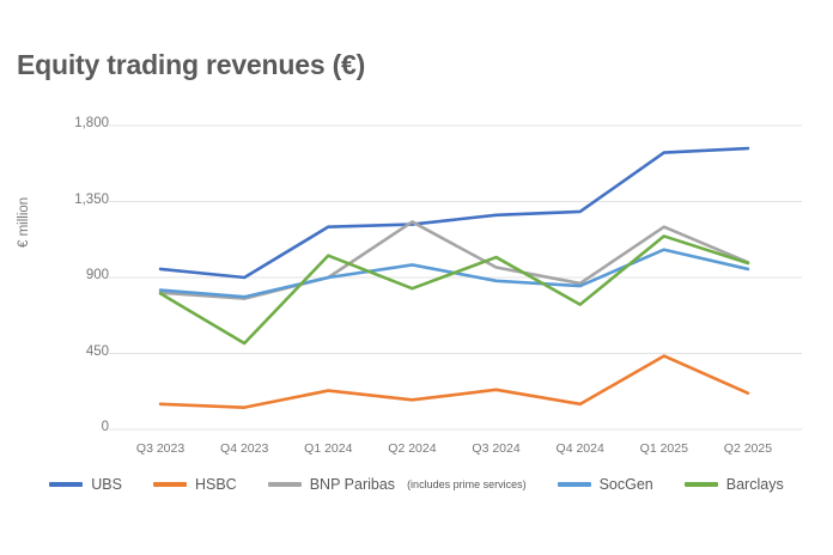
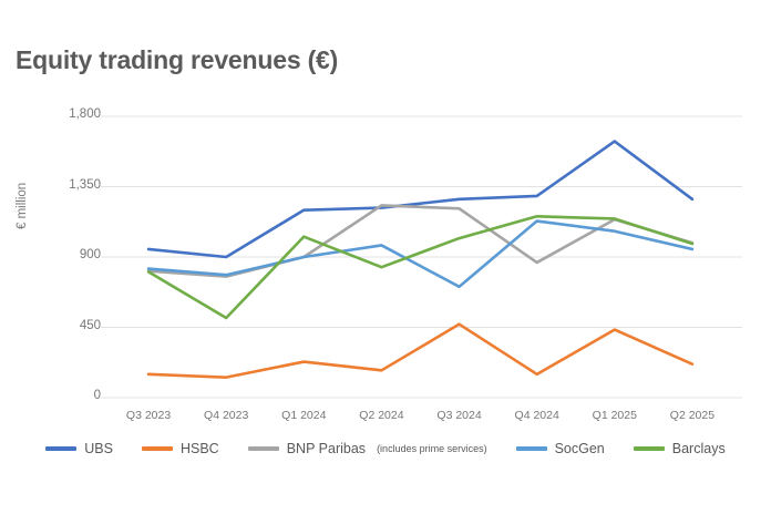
HSBC/Q3 2024: 240 -> 470
BNP Paribas/Q3 2024: 960 -> 1210
SocGen/Q3 2024: 880 -> 710
SocGen/Q4 2024: 850 -> 1130
Barclays/Q4 2024: 740 -> 1160
BNP Paribas/Q1 2025: 1200 -> 1140
UBS/Q2 2025: 1660 -> 1270
